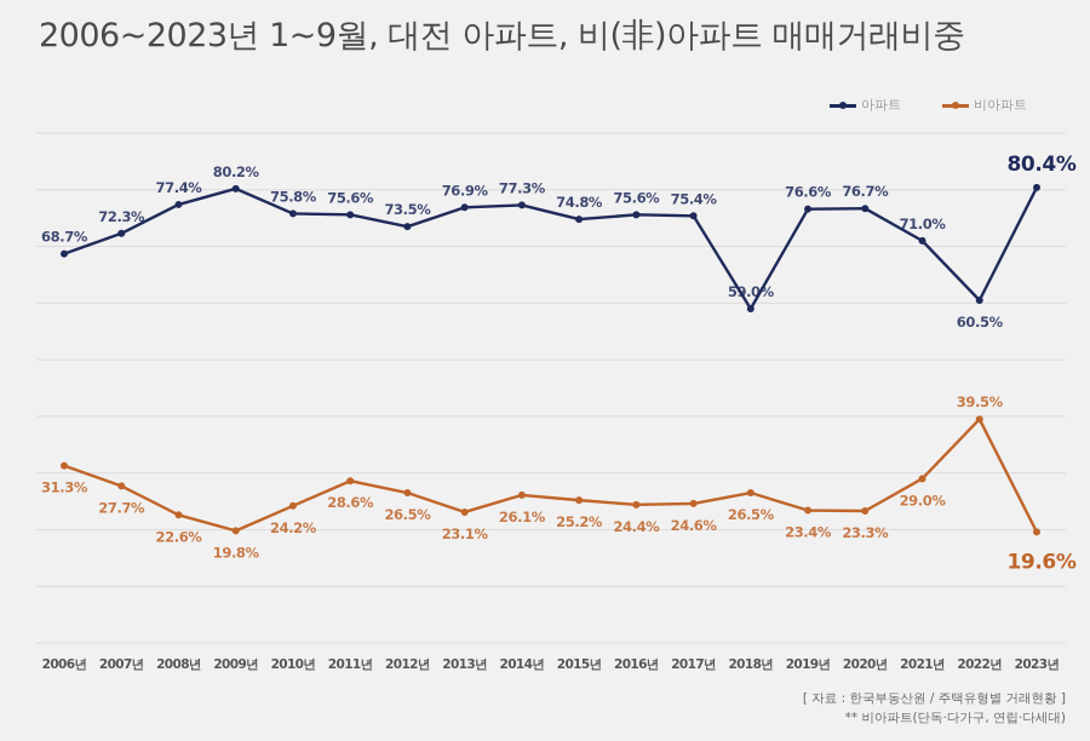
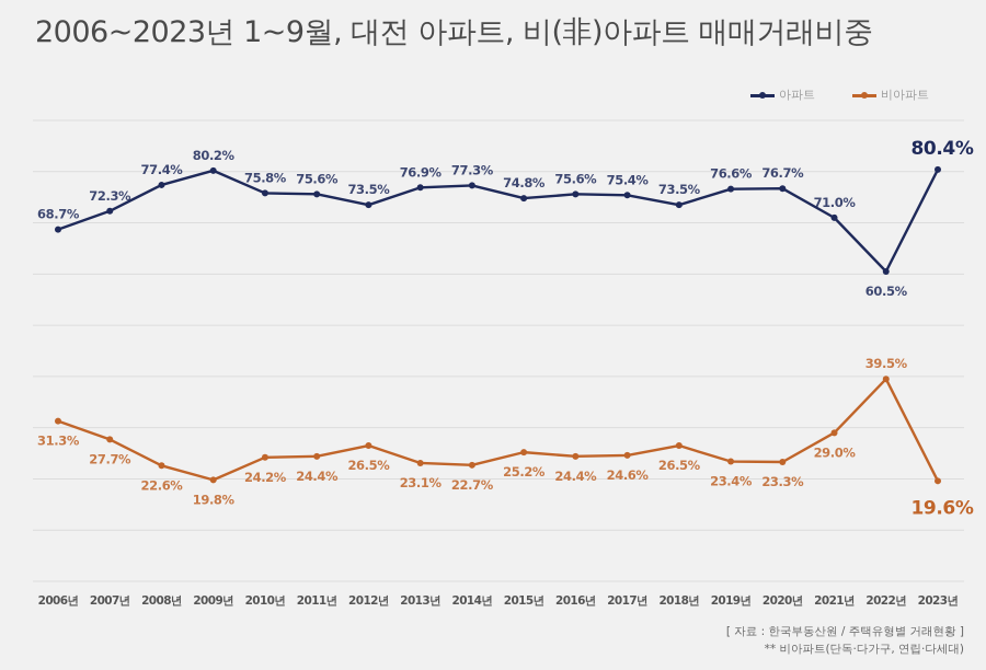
비아파트/2011년: 28.6% -> 24.4%
비아파트/2014년: 26.1% -> 22.7%
아파트/2018년: 59.0% -> 73.5%
